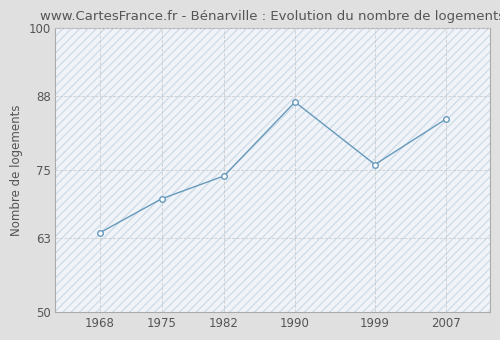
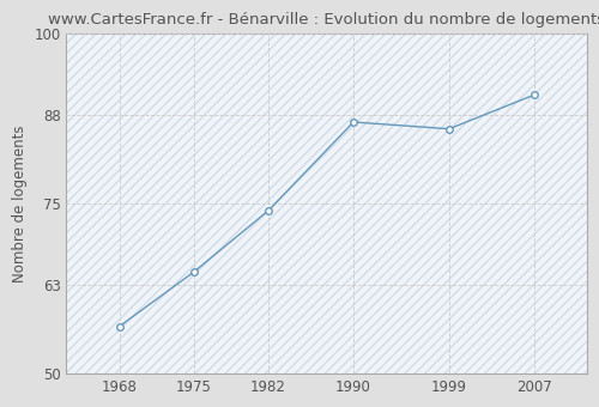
1968: 64 -> 57
1975: 70 -> 65
1999: 76 -> 86
2007: 84 -> 91
